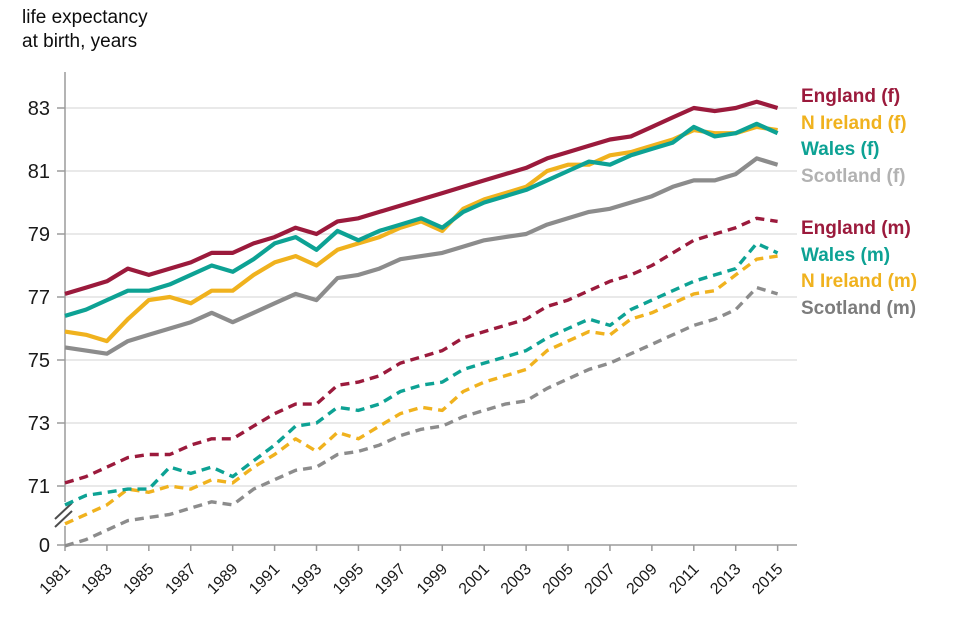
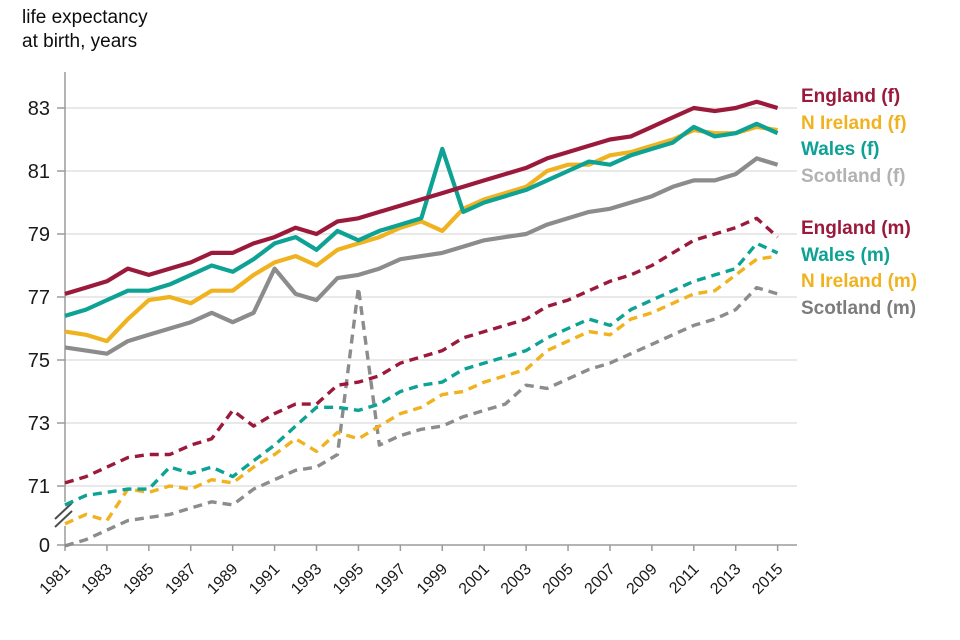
N Ireland (m)/1983: 70.4 -> 69.9
England (m)/1989: 72.5 -> 73.4
Scotland (f)/1991: 76.8 -> 77.9
Wales (m)/1993: 73.0 -> 73.5
Scotland (m)/1995: 72.1 -> 77.3
Wales (f)/1999: 79.2 -> 81.7
N Ireland (m)/1999: 73.4 -> 73.9
Scotland (m)/2003: 73.7 -> 74.2
England (m)/2015: 79.4 -> 78.9
